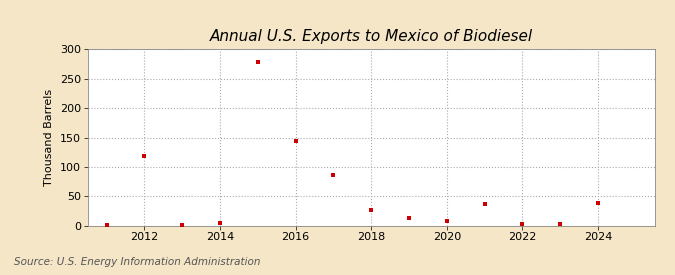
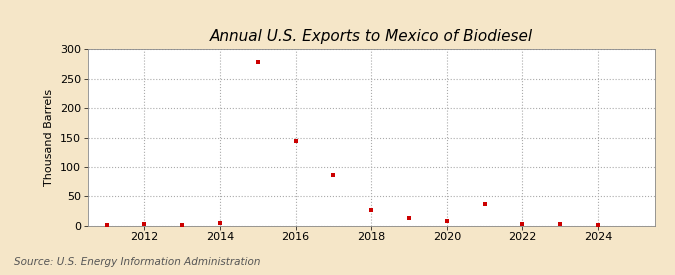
2012: 118 -> 2
2024: 38 -> 1
